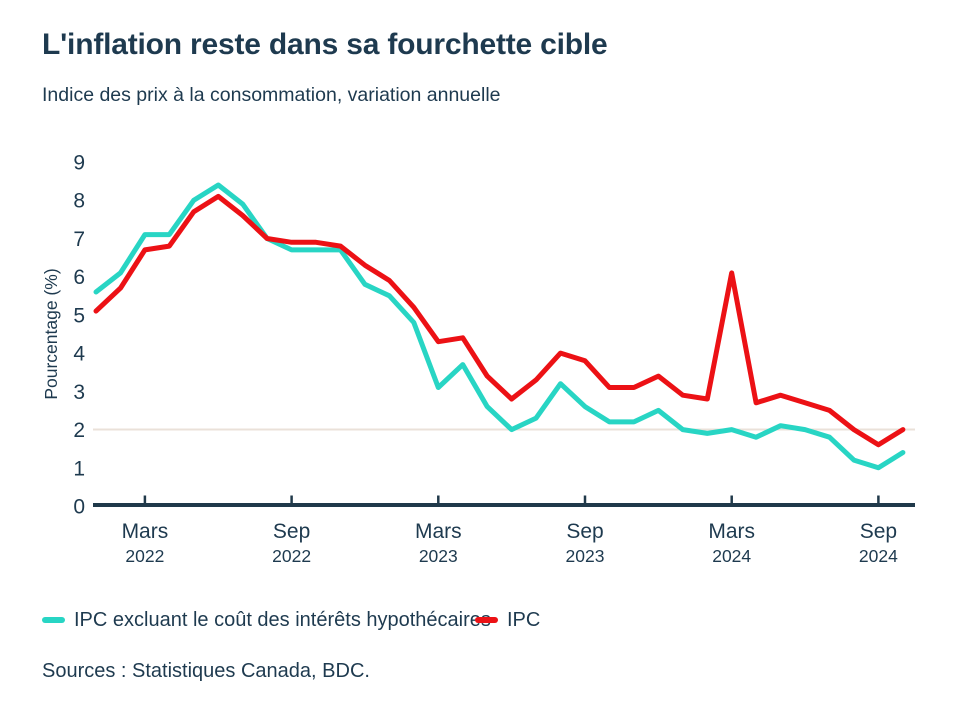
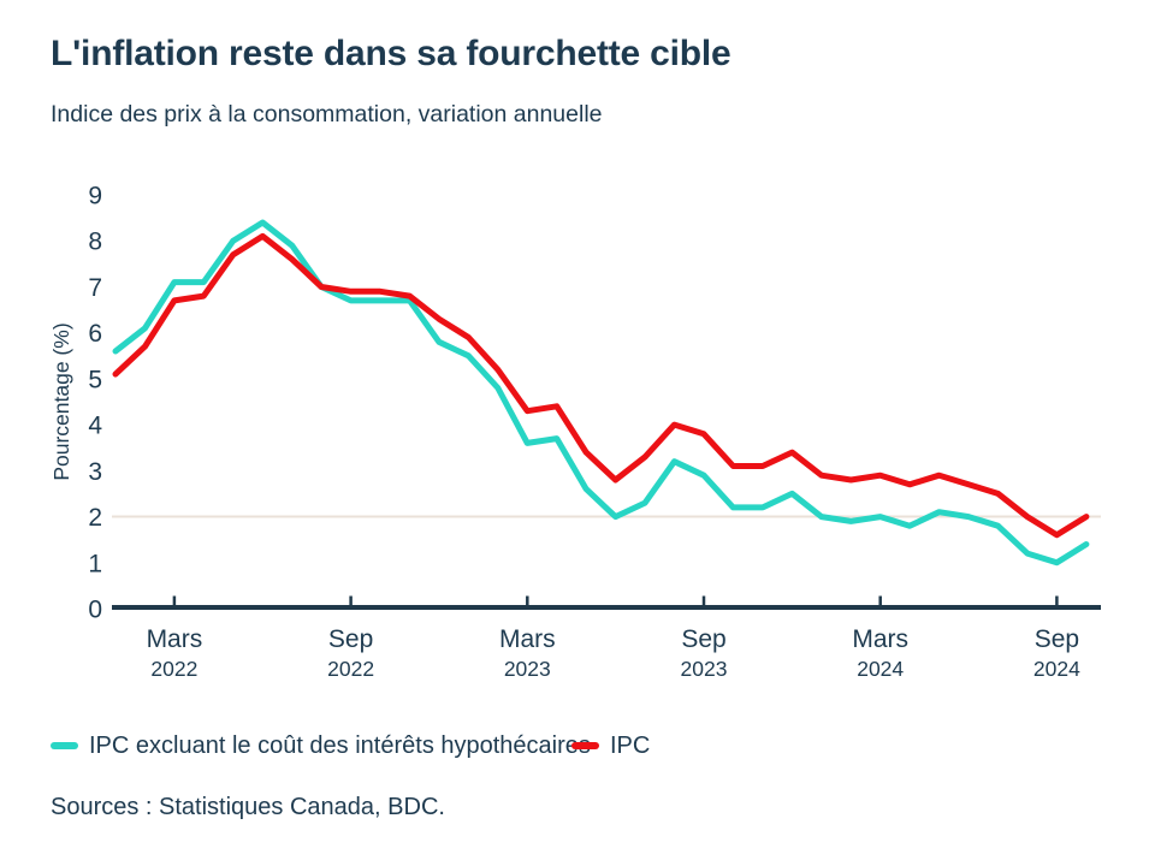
IPC excluant le coût des intérêts hypothécaires/Mars 2023: 3.1 -> 3.6
IPC excluant le coût des intérêts hypothécaires/Sep 2023: 2.6 -> 2.9
IPC/Mars 2024: 6.1 -> 2.9
